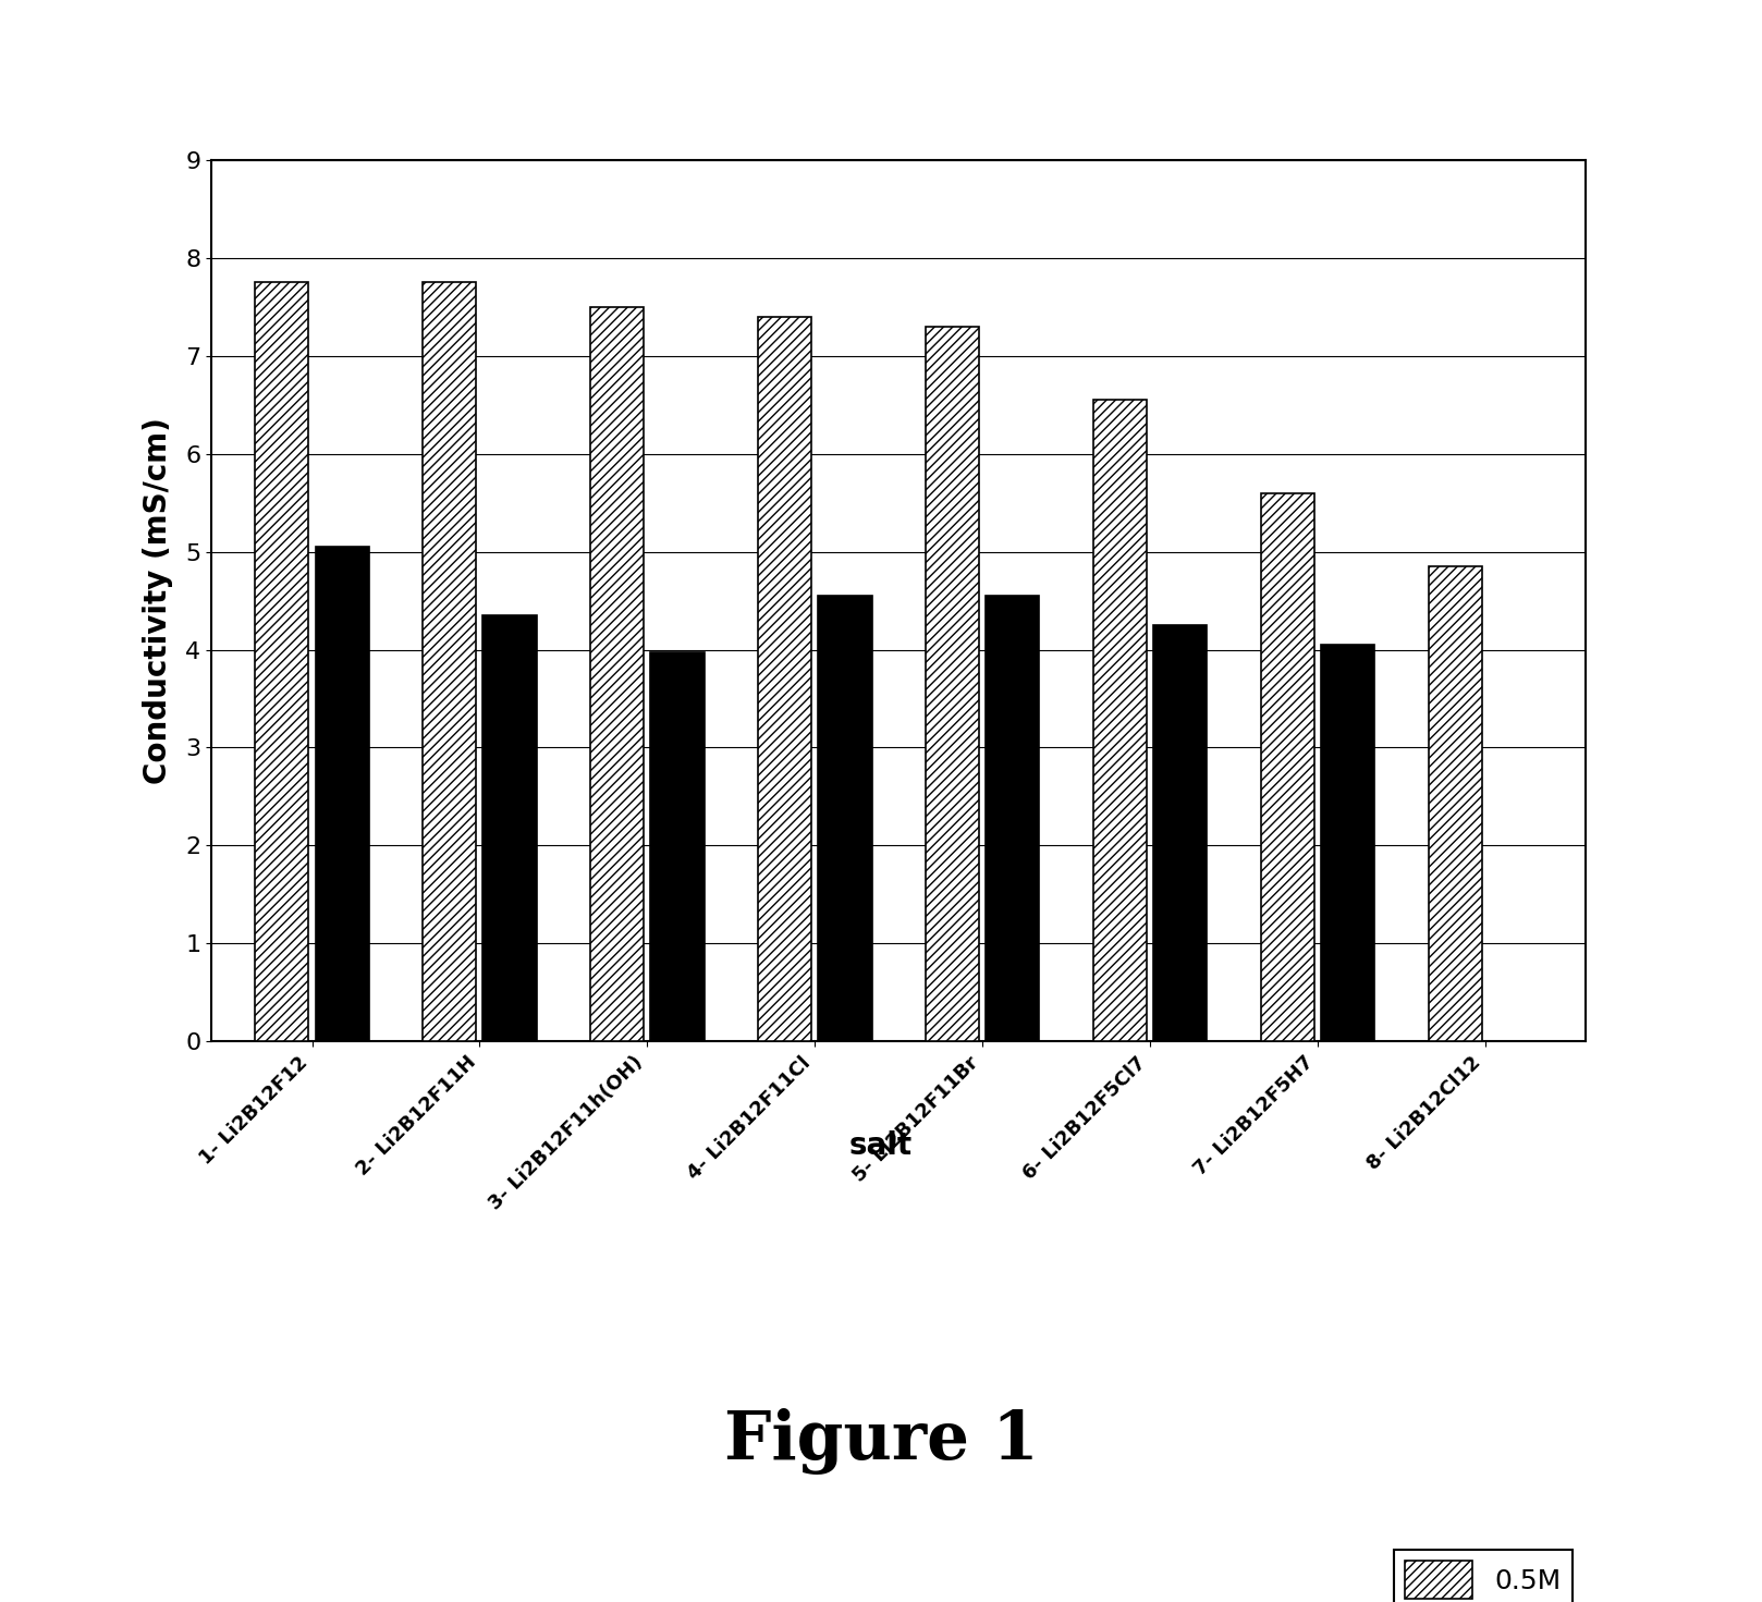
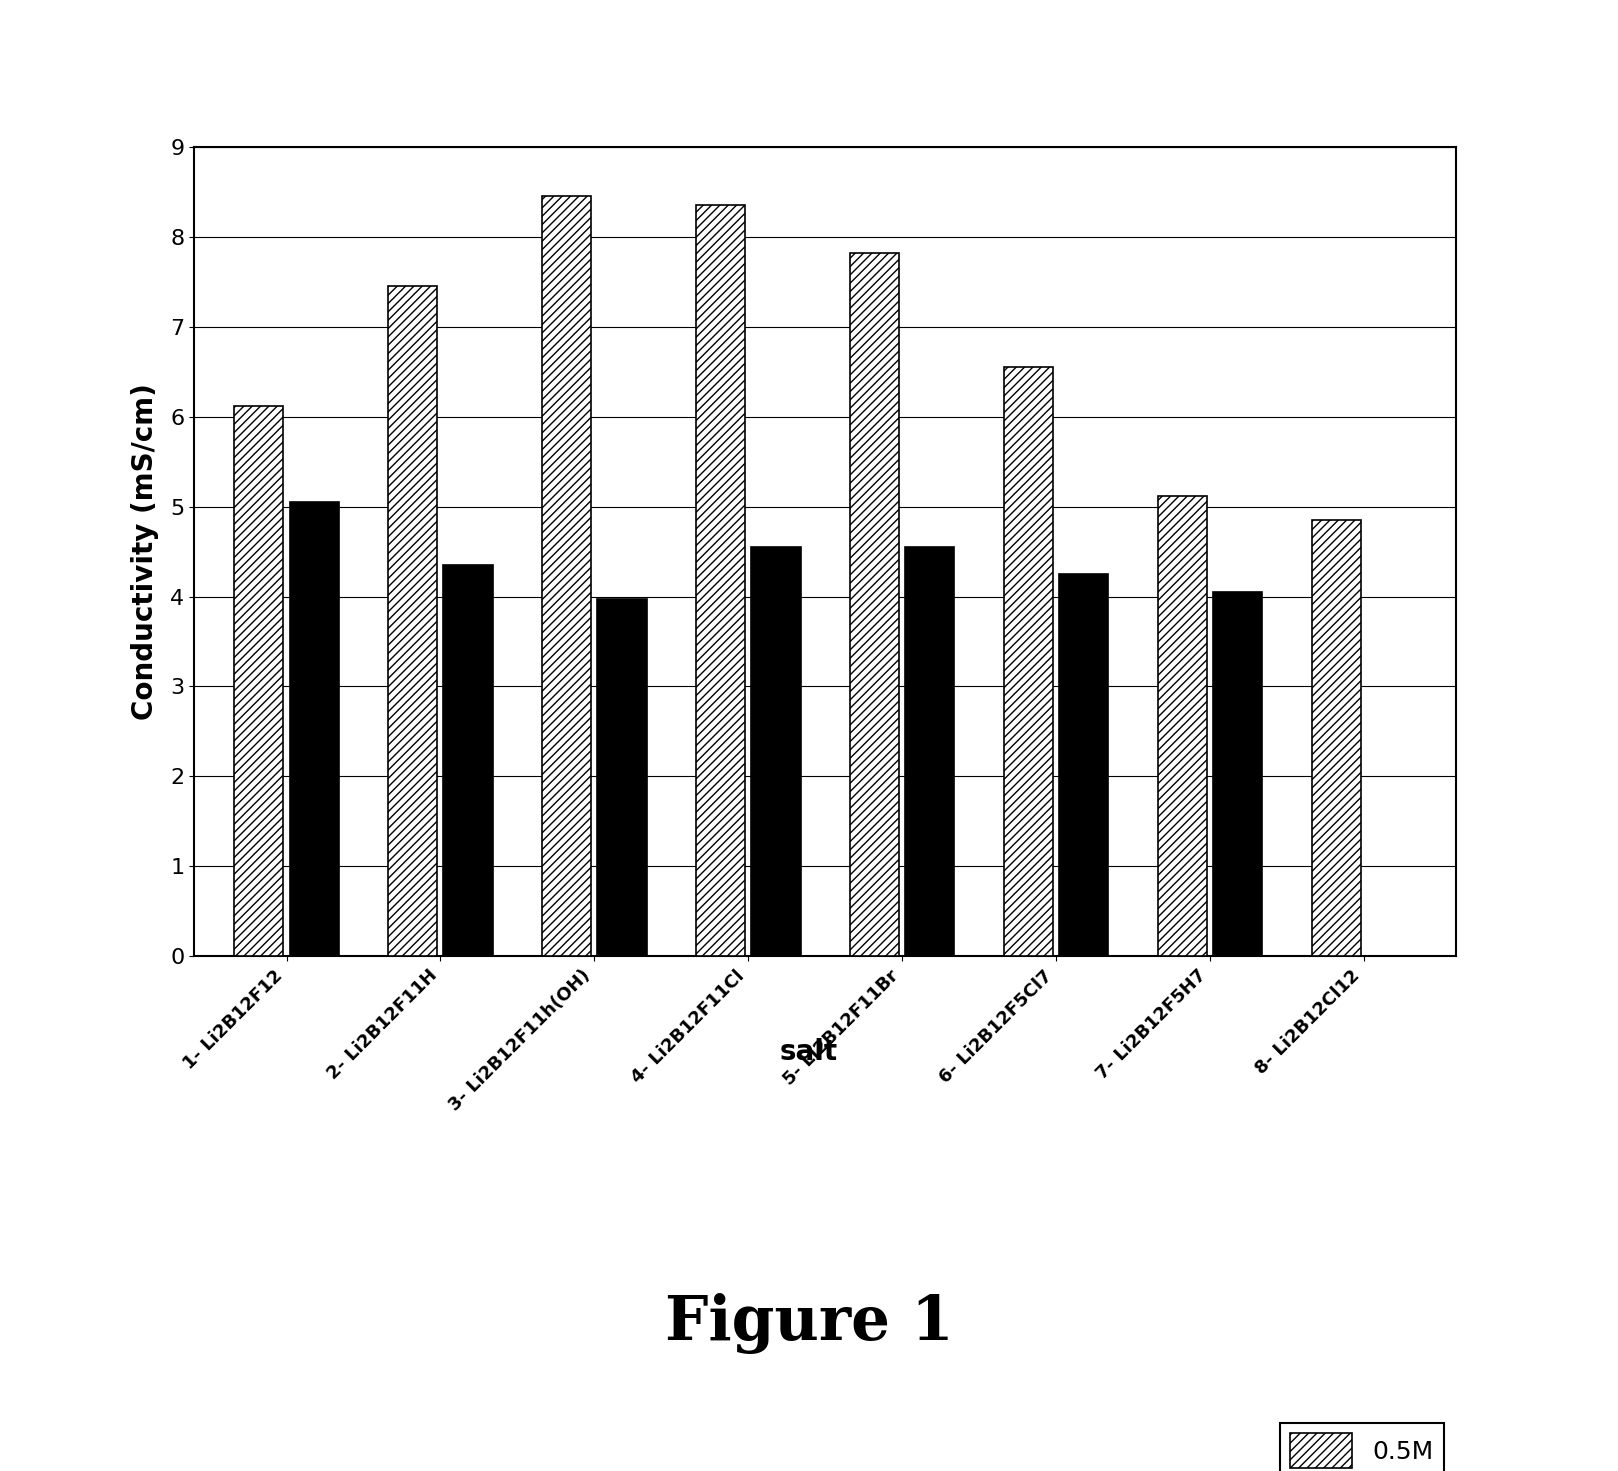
0.5M/1- Li2B12F12: 7.75 -> 6.12
0.5M/2- Li2B12F11H: 7.75 -> 7.46
0.5M/3- Li2B12F11h(OH): 7.50 -> 8.46
0.5M/4- Li2B12F11Cl: 7.40 -> 8.36
0.5M/5- Li2B12F11Br: 7.30 -> 7.82
0.5M/7- Li2B12F5H7: 5.60 -> 5.12
